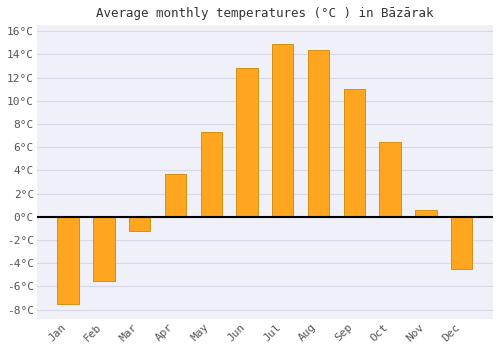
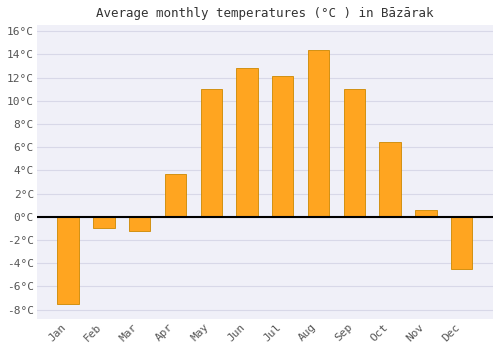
Feb: -5.5°C -> -1.0°C
May: 7.3°C -> 11.0°C
Jul: 14.9°C -> 12.1°C
